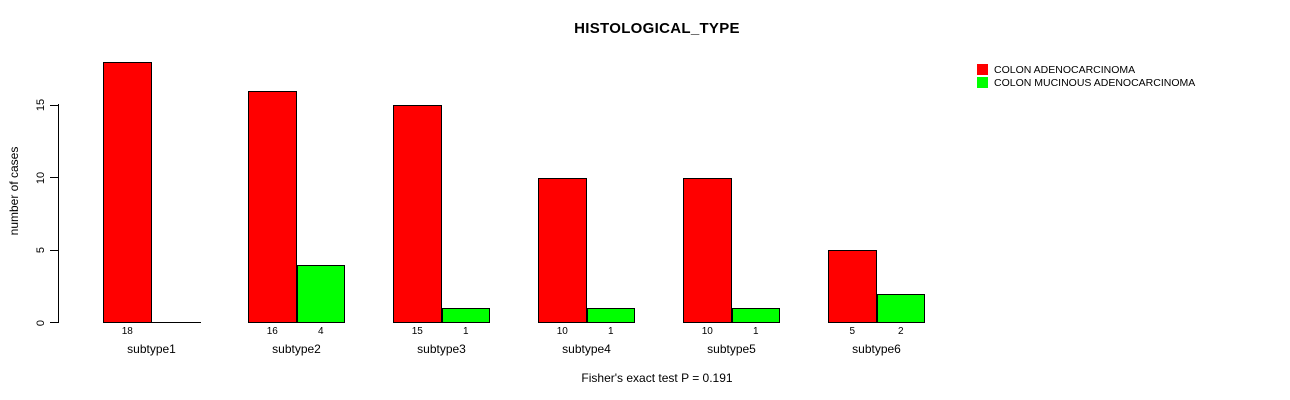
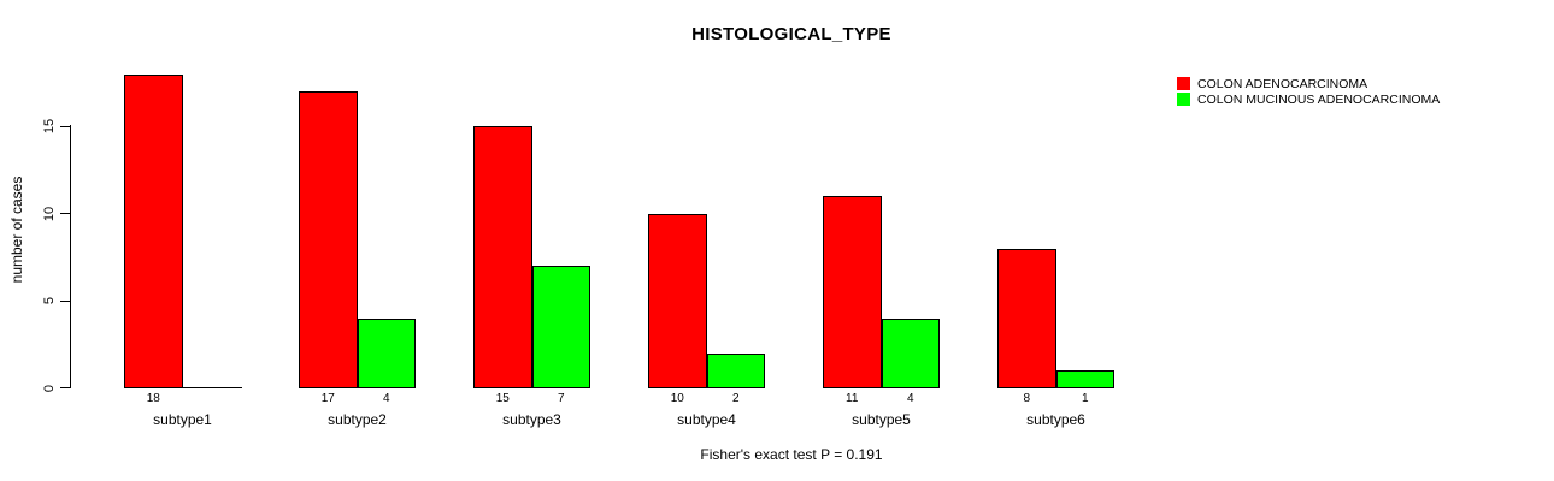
COLON ADENOCARCINOMA/subtype2: 16 -> 17
COLON MUCINOUS ADENOCARCINOMA/subtype3: 1 -> 7
COLON MUCINOUS ADENOCARCINOMA/subtype4: 1 -> 2
COLON ADENOCARCINOMA/subtype5: 10 -> 11
COLON MUCINOUS ADENOCARCINOMA/subtype5: 1 -> 4
COLON ADENOCARCINOMA/subtype6: 5 -> 8
COLON MUCINOUS ADENOCARCINOMA/subtype6: 2 -> 1
